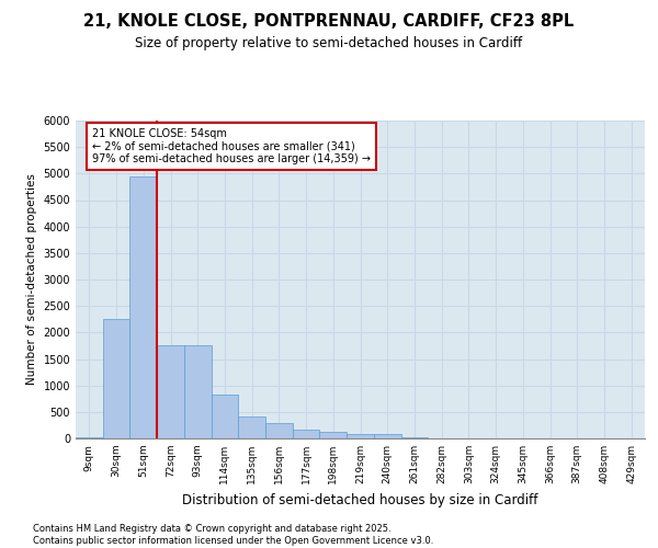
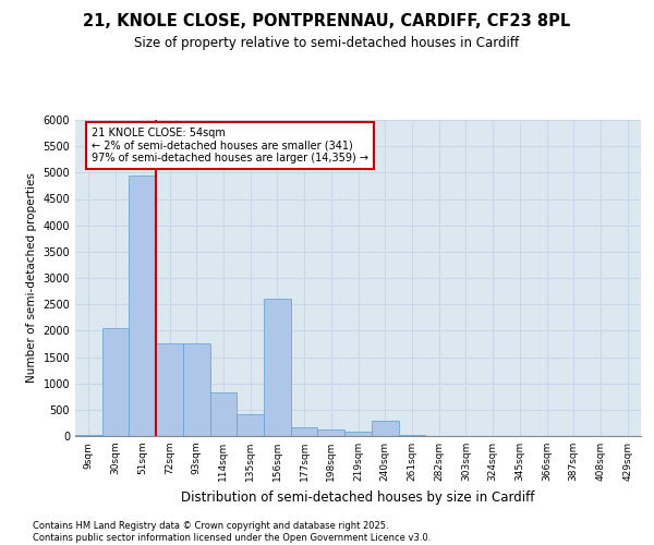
30sqm: 2250 -> 2050
156sqm: 300 -> 2600
240sqm: 80 -> 300
